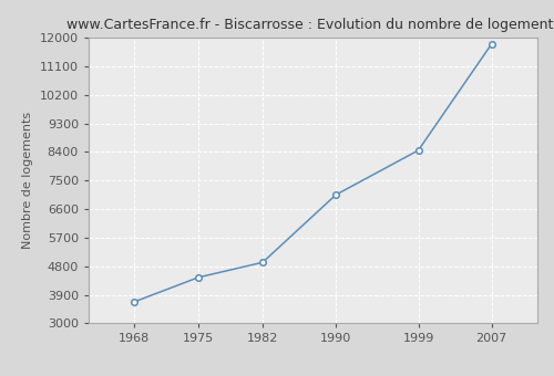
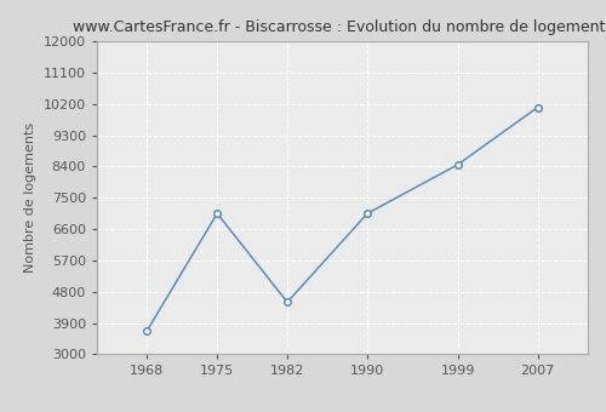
1975: 4450 -> 7050
1982: 4920 -> 4500
2007: 11800 -> 10100
